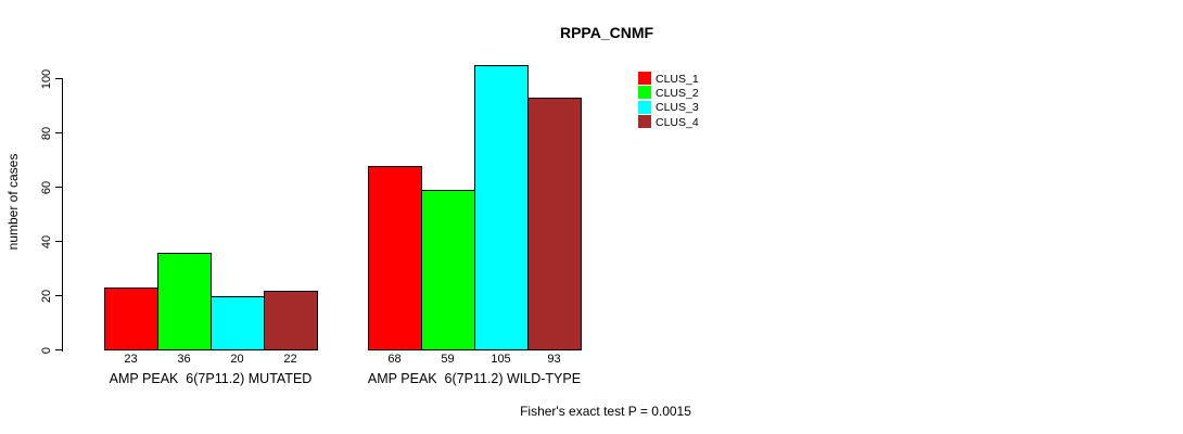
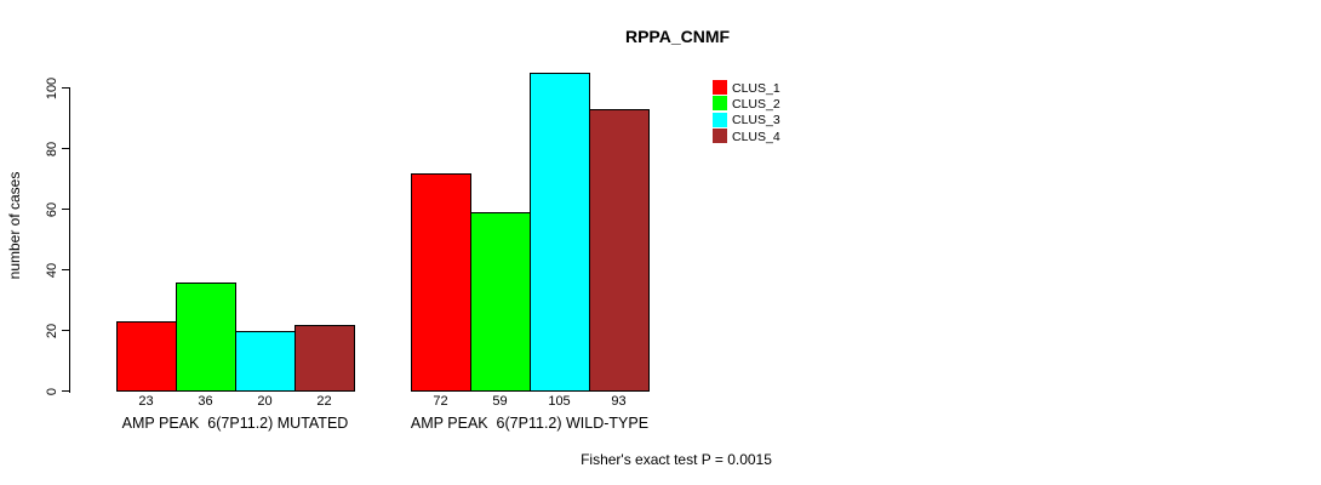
CLUS_1/AMP PEAK 6(7P11.2) WILD-TYPE: 68 -> 72
